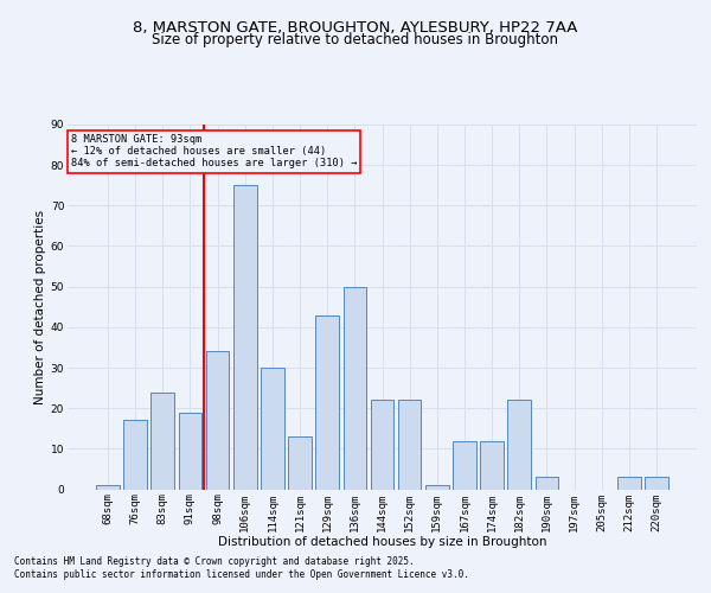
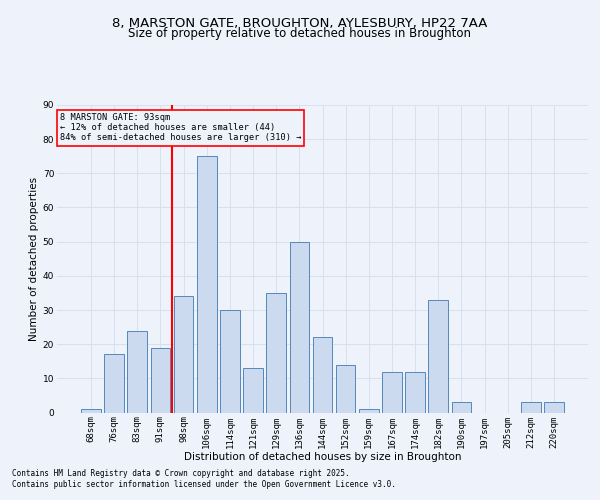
129sqm: 43 -> 35
152sqm: 22 -> 14
182sqm: 22 -> 33
